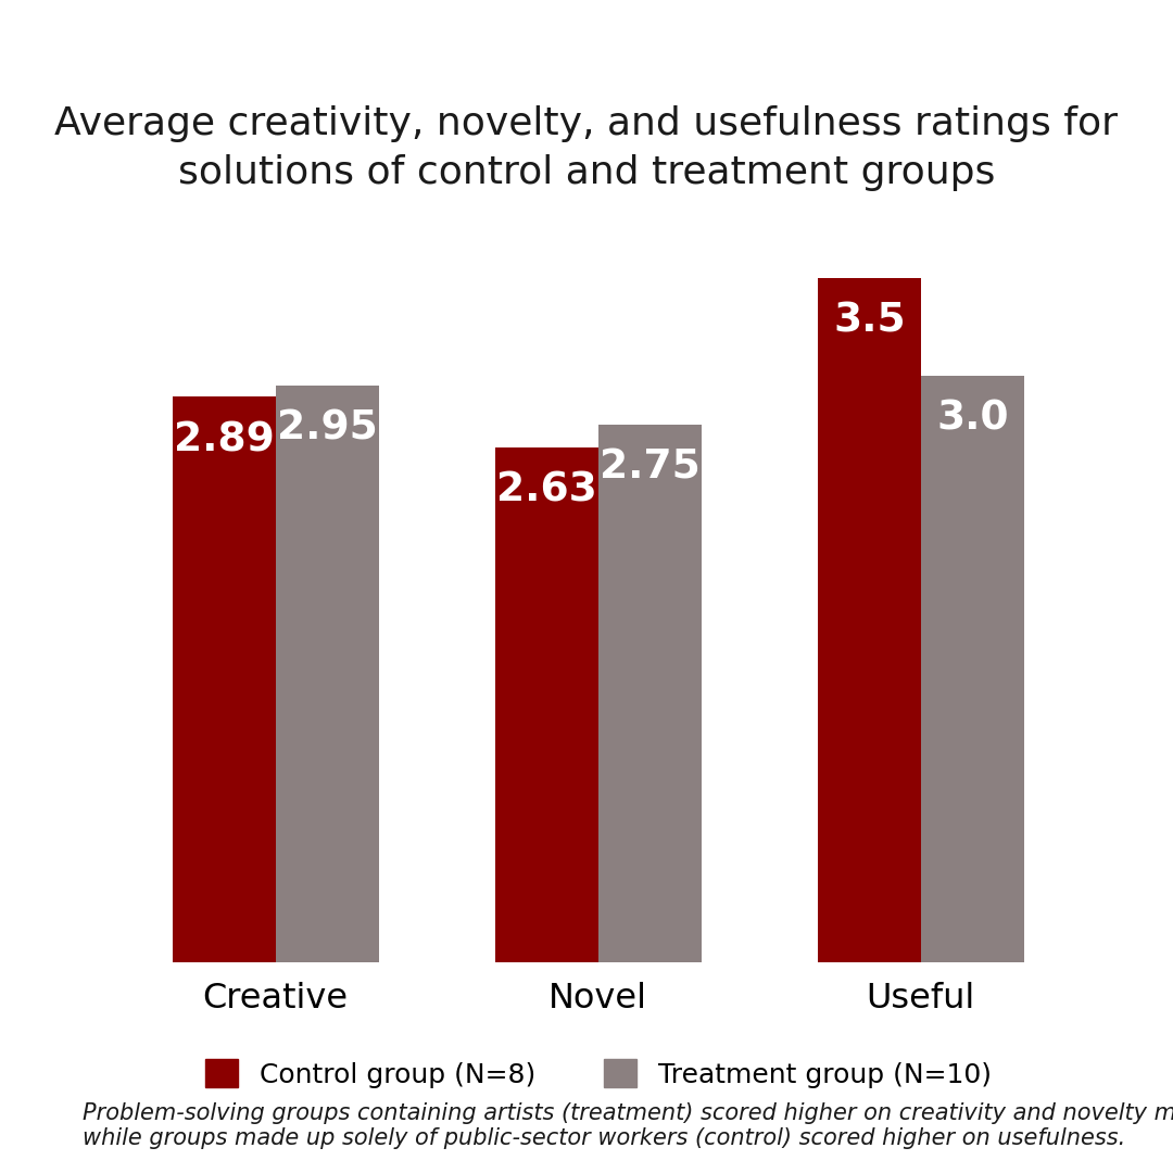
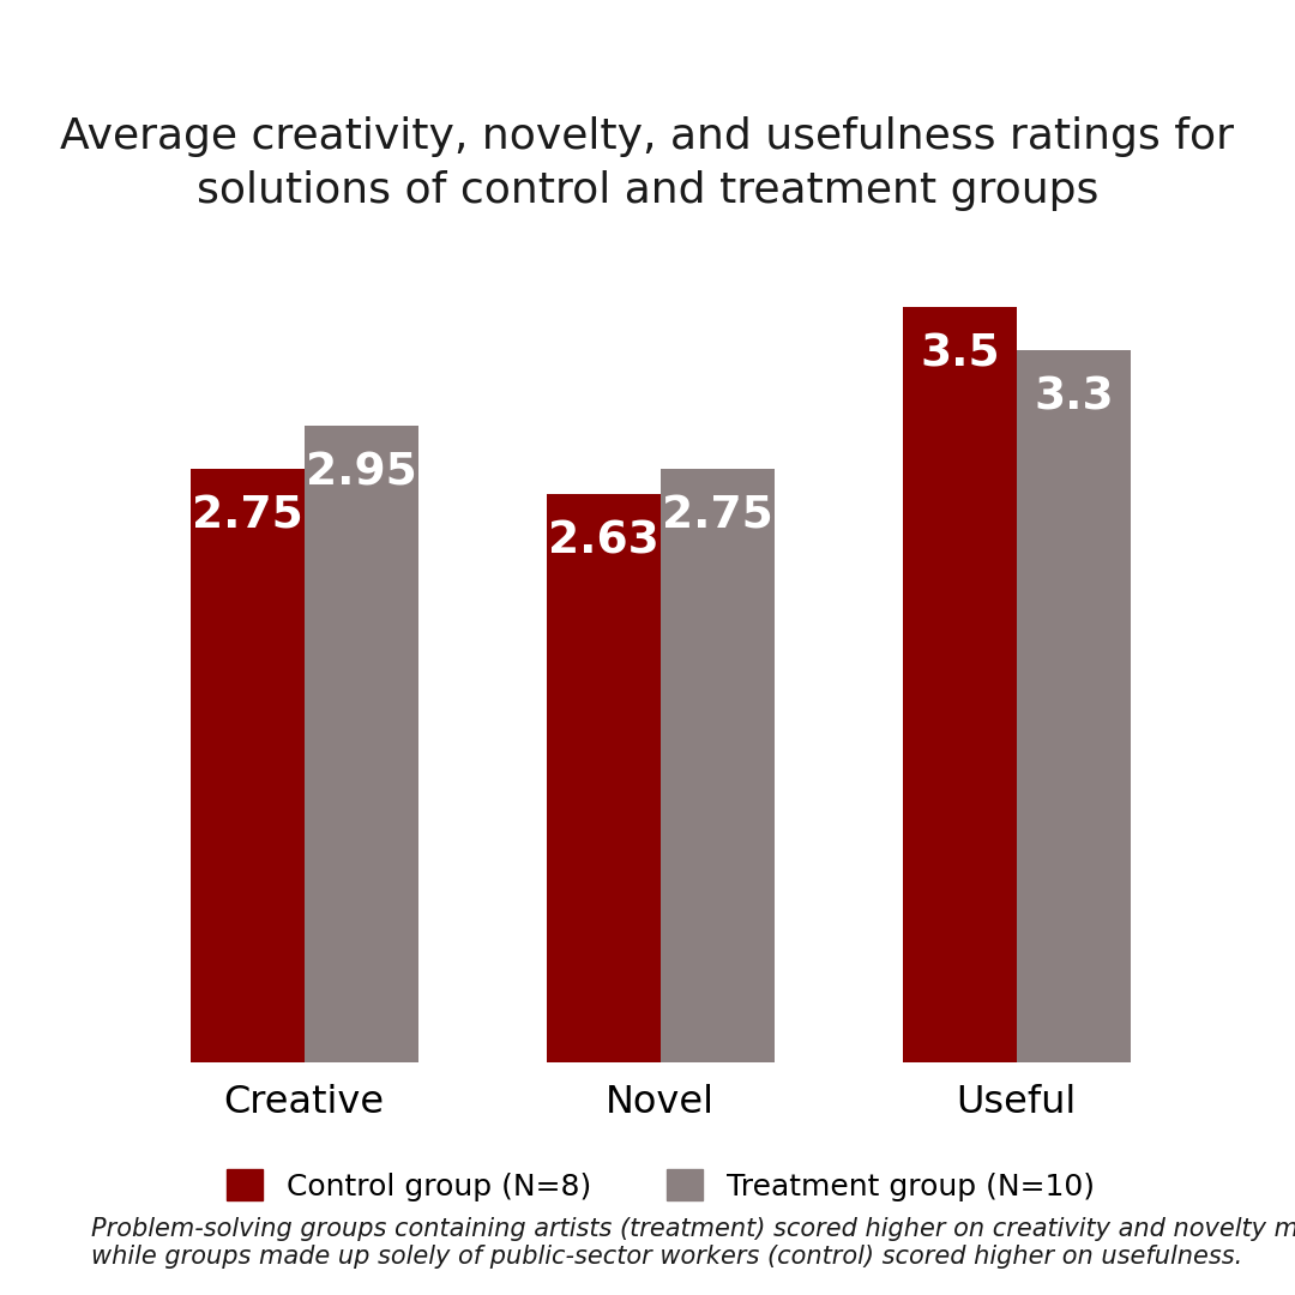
Control group (N=8)/Creative: 2.89 -> 2.75
Treatment group (N=10)/Useful: 3.0 -> 3.3
